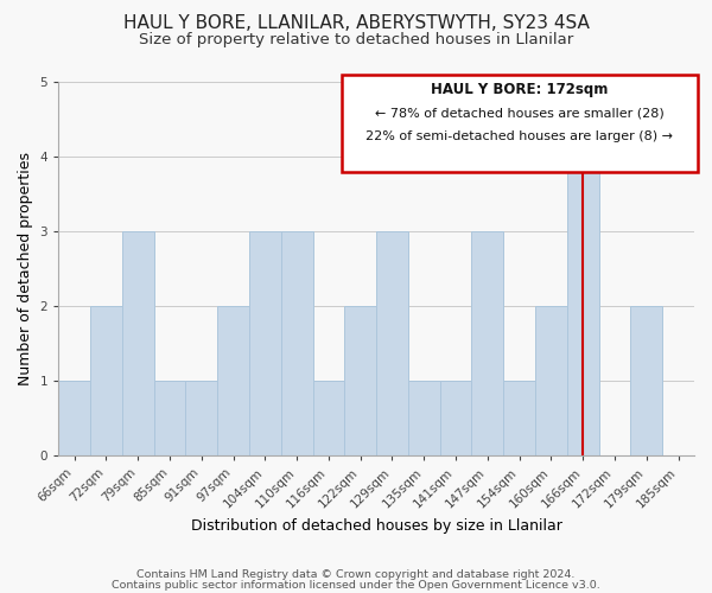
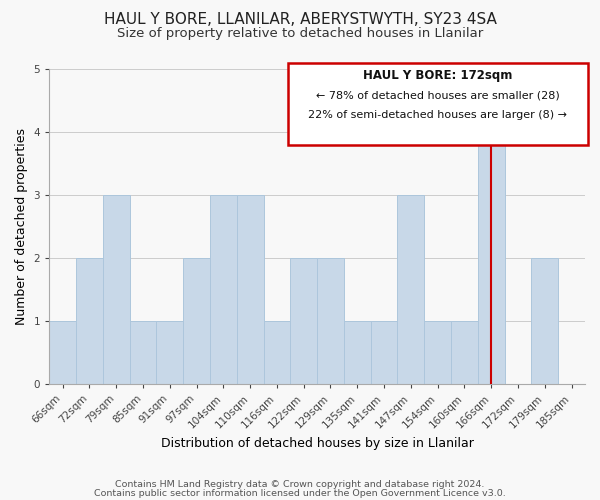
129sqm: 3 -> 2
160sqm: 2 -> 1
